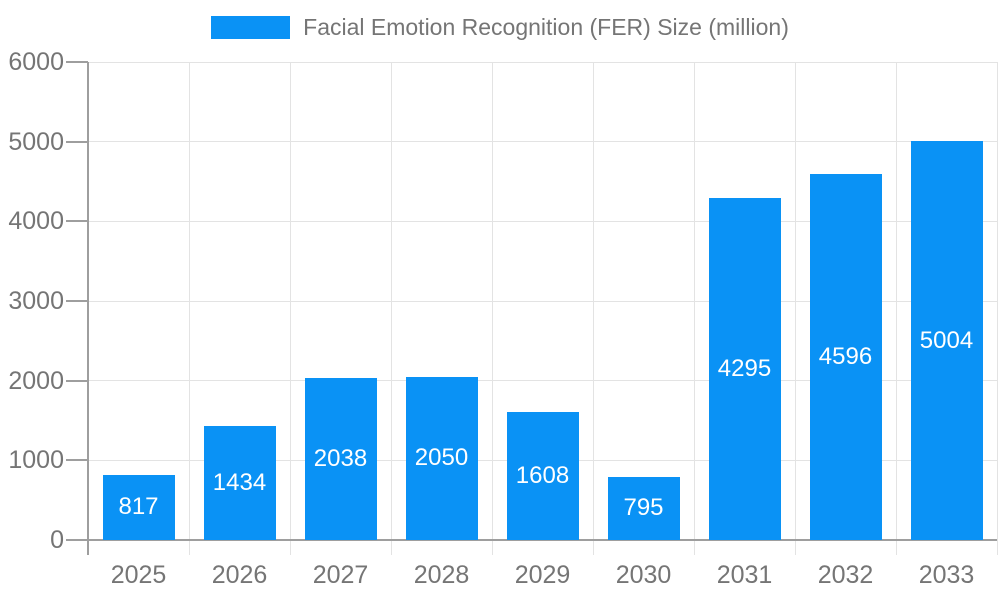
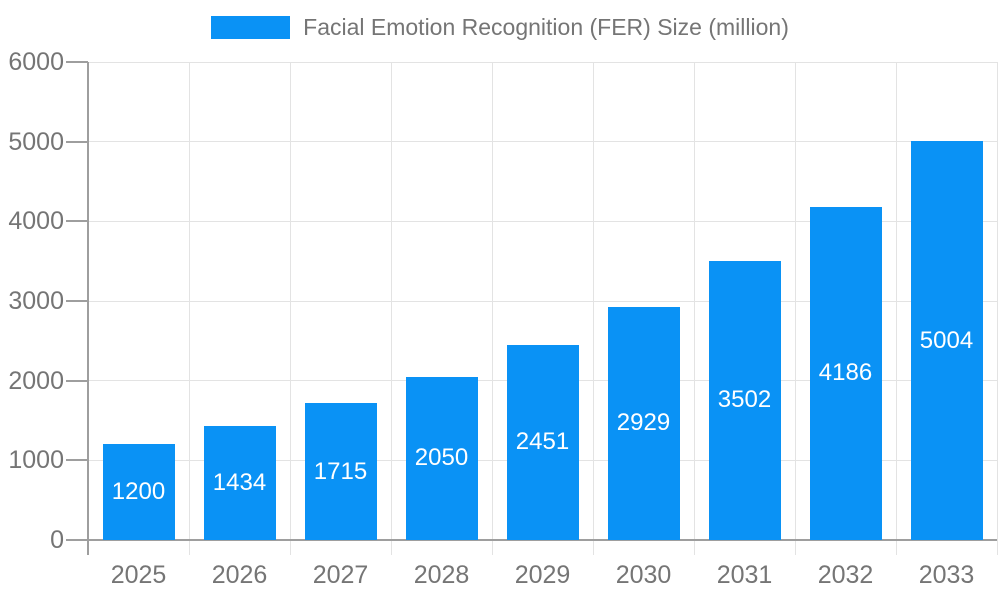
2025: 817 -> 1200
2027: 2038 -> 1715
2029: 1608 -> 2451
2030: 795 -> 2929
2031: 4295 -> 3502
2032: 4596 -> 4186
